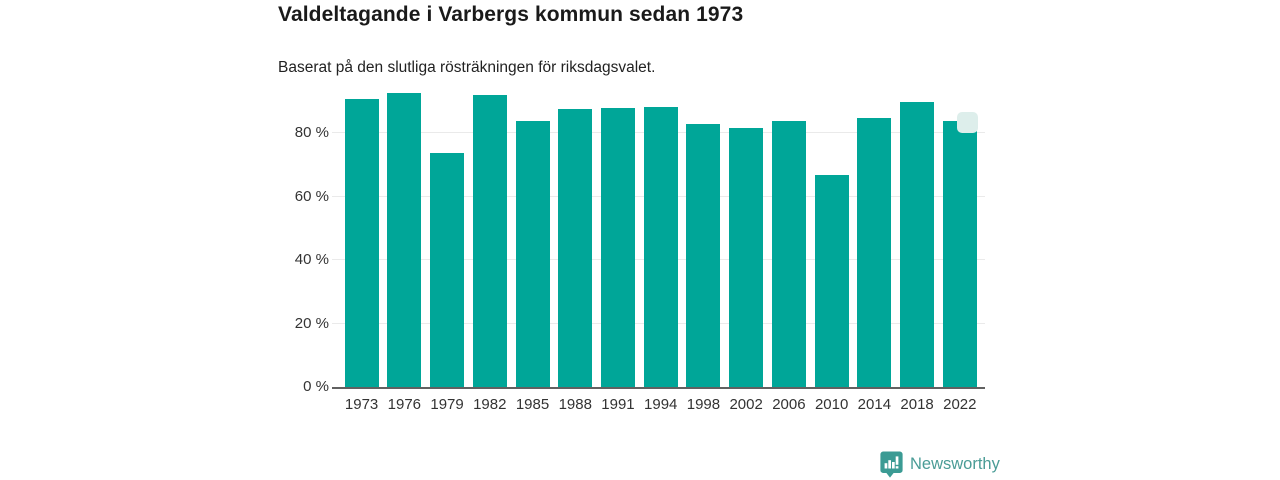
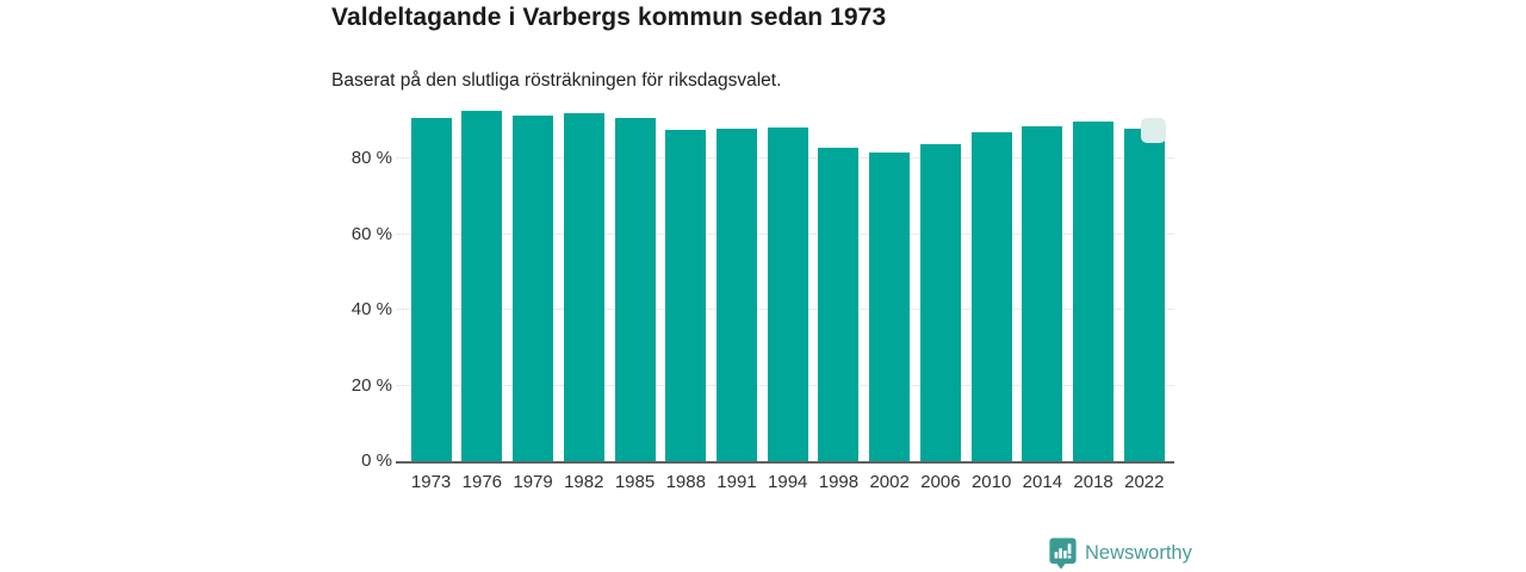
1979: 74% -> 92%
1985: 84% -> 91%
2010: 67% -> 87%
2014: 85% -> 89%
2022: 84% -> 88%
